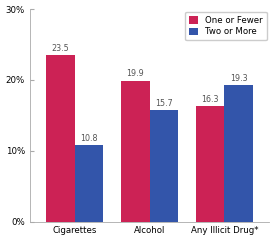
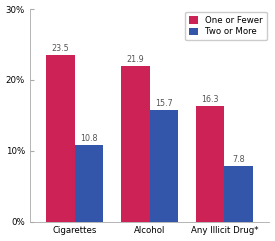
One or Fewer/Alcohol: 19.9 -> 21.9
Two or More/Any Illicit Drug*: 19.3 -> 7.8
